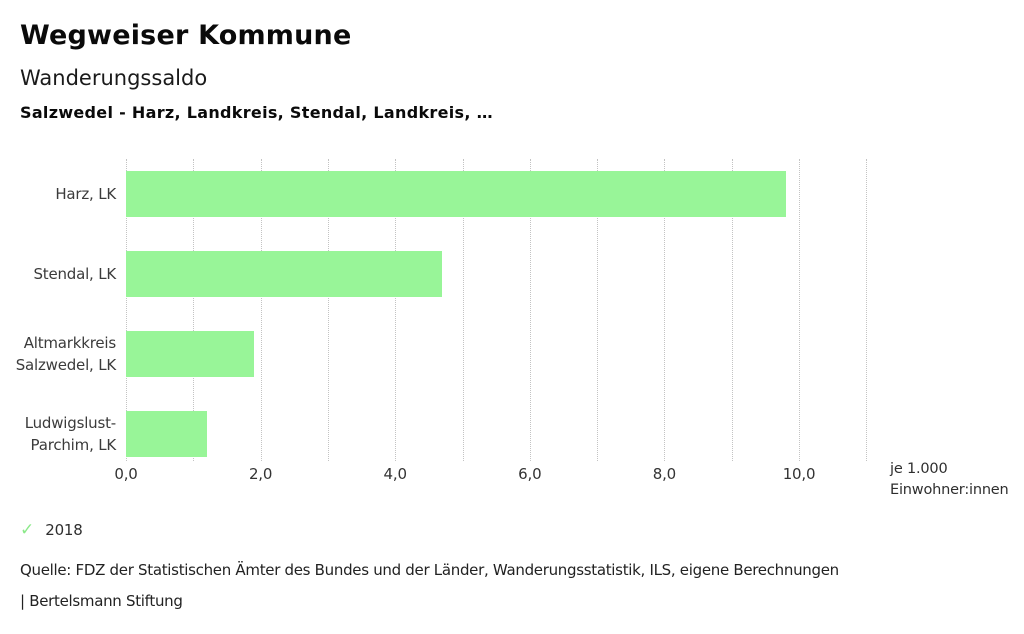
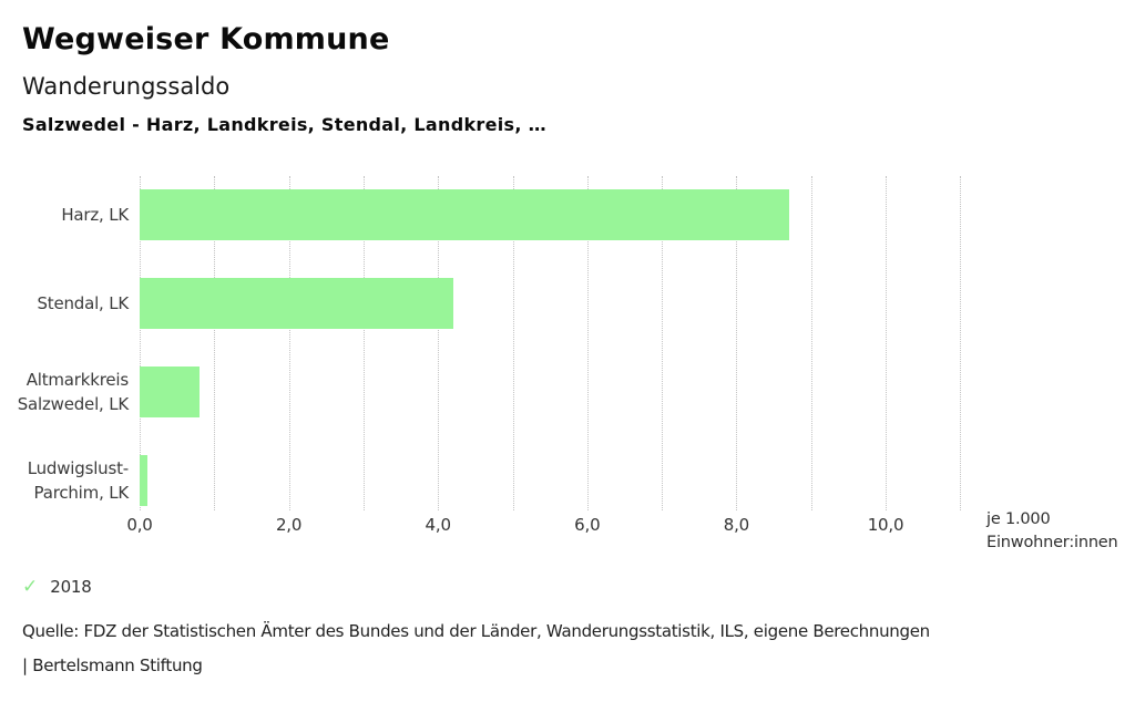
Harz, LK: 9,8 -> 8,7
Stendal, LK: 4,7 -> 4,2
Altmarkkreis Salzwedel, LK: 1,9 -> 0,8
Ludwigslust-Parchim, LK: 1,2 -> 0,1
